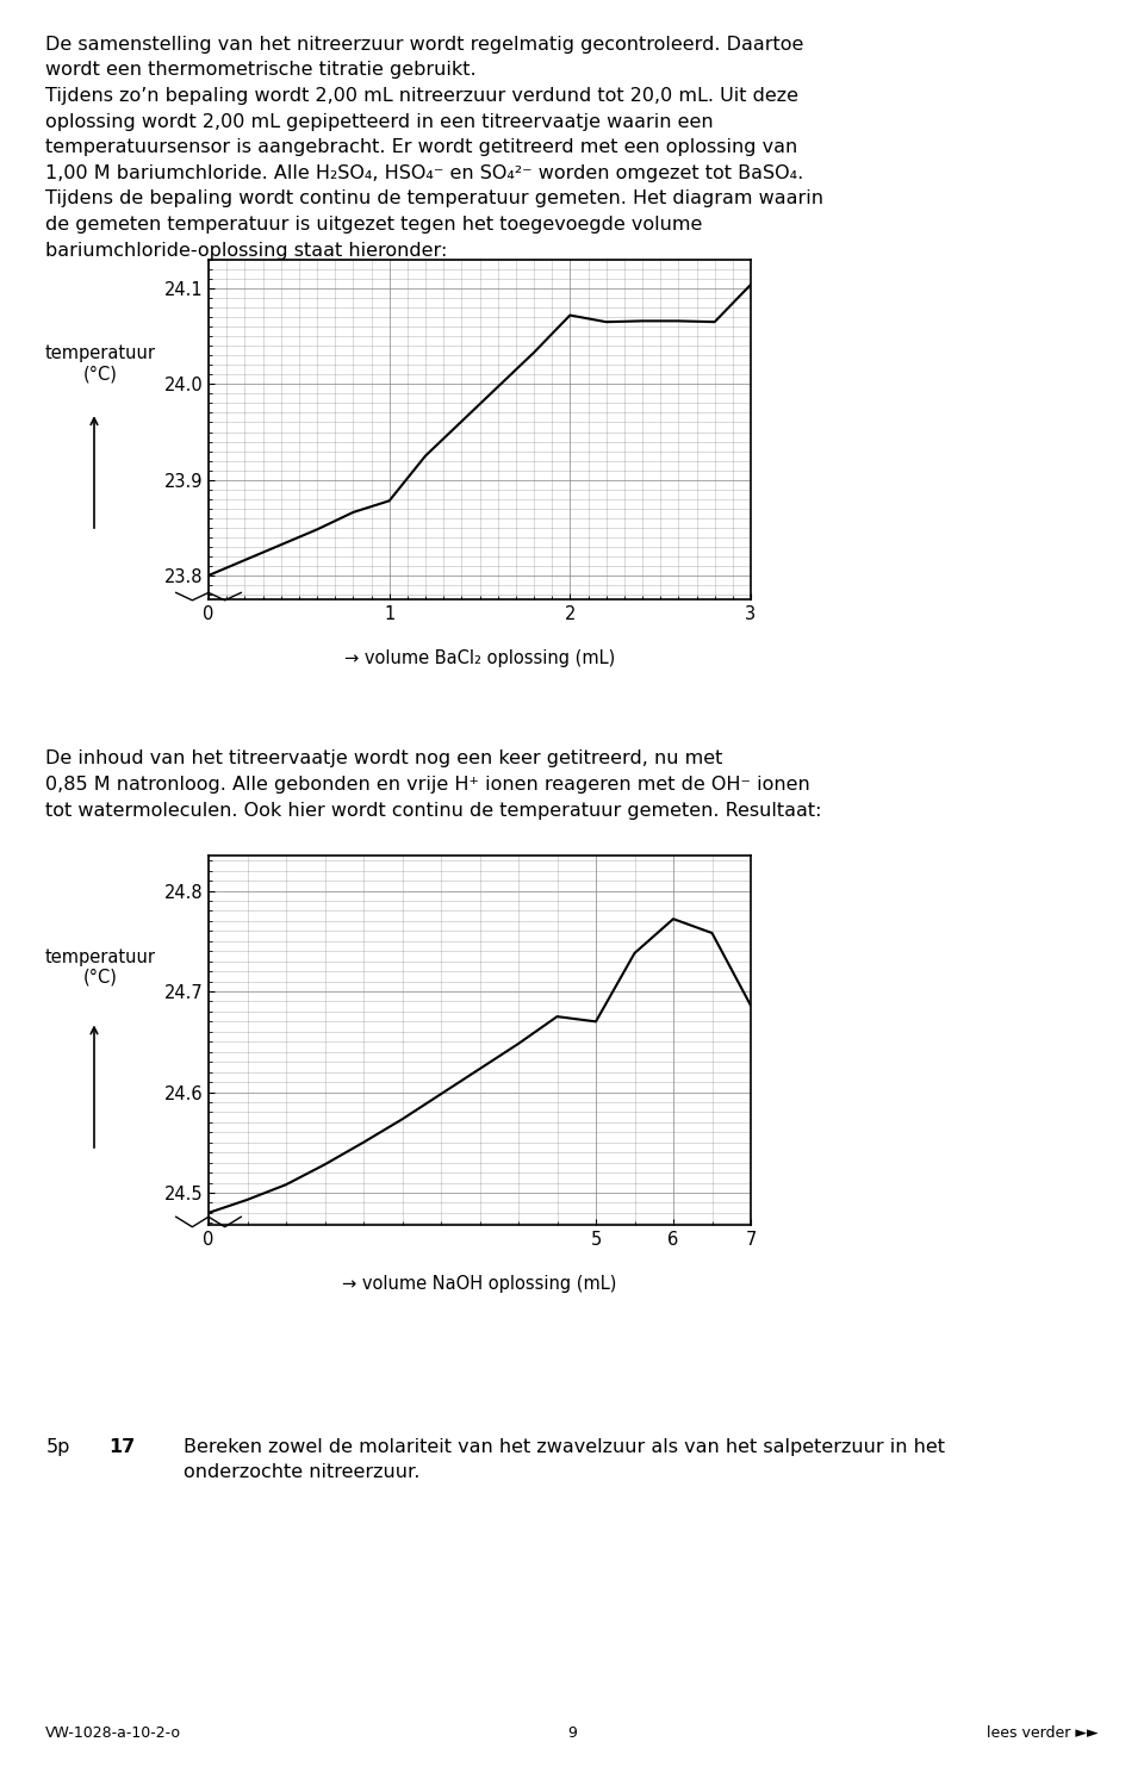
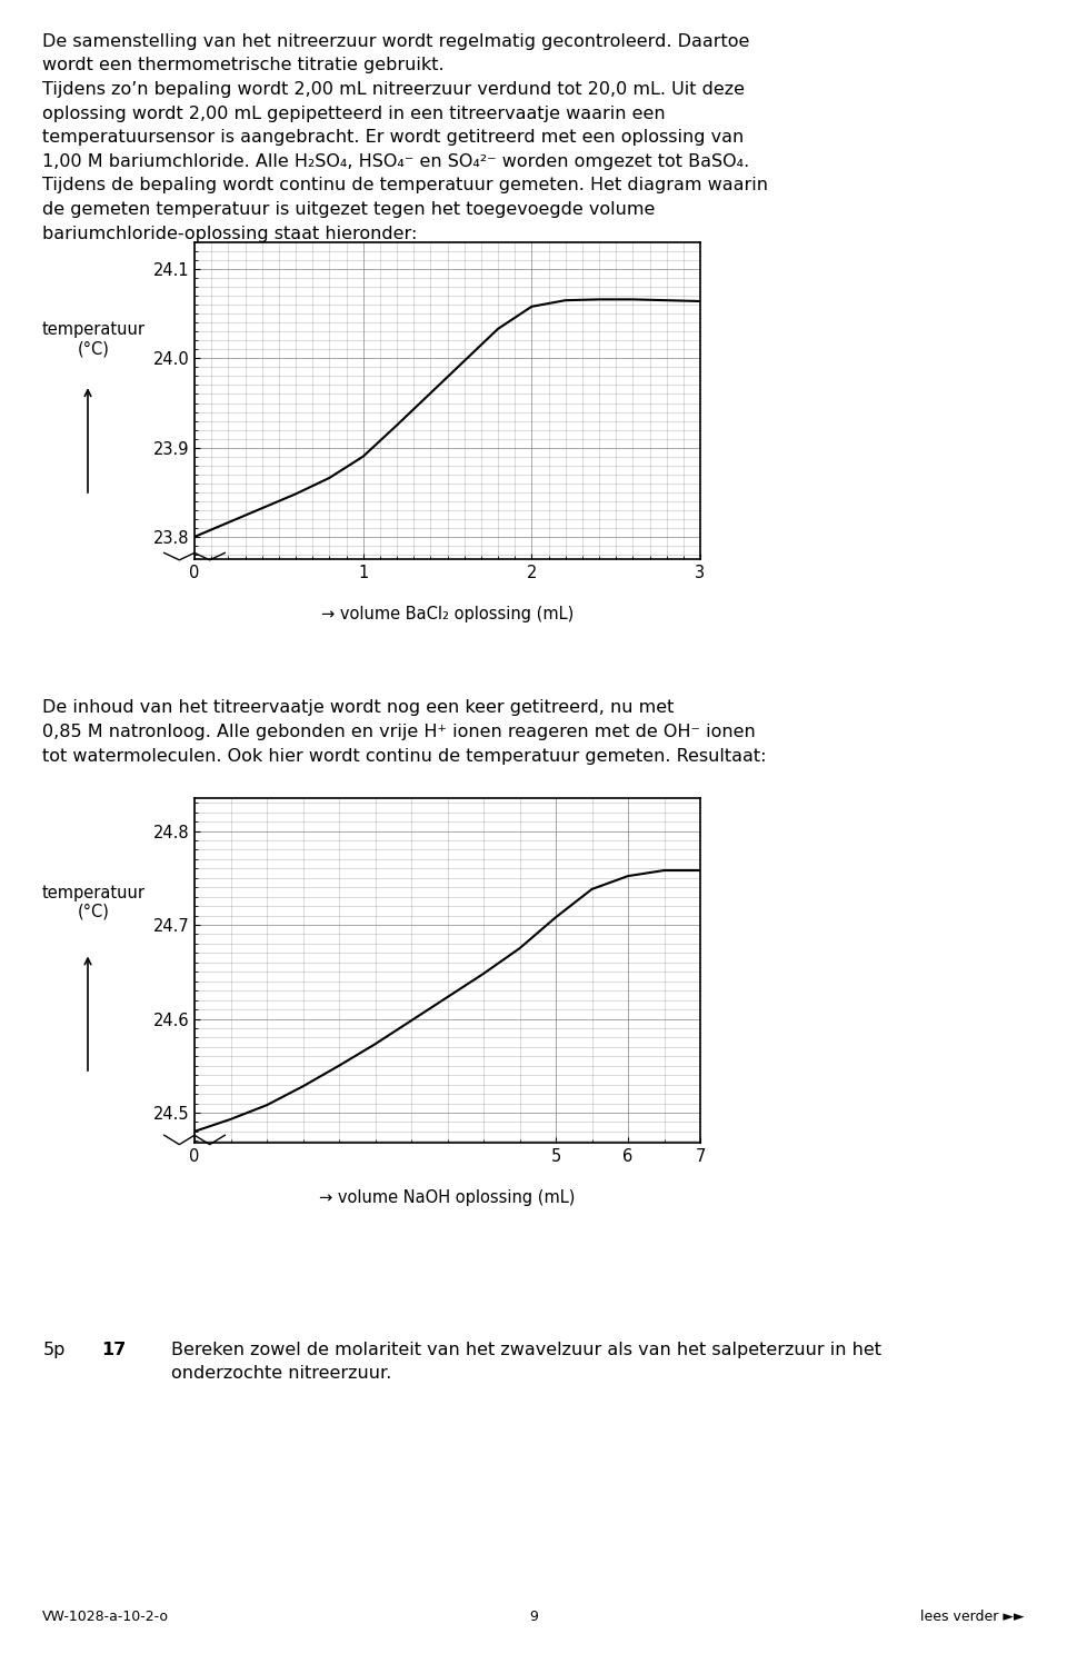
1: 23.878 -> 23.890
2: 24.072 -> 24.058
3: 24.104 -> 24.064
5: 24.670 -> 24.708
6: 24.772 -> 24.752
7: 24.686 -> 24.758
